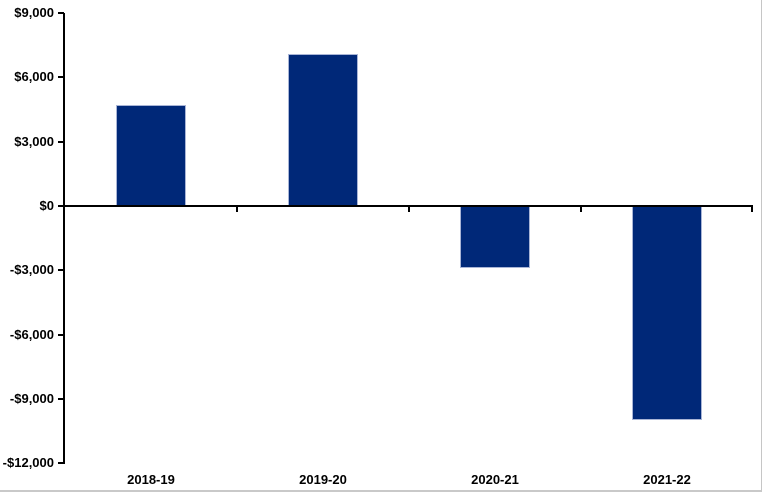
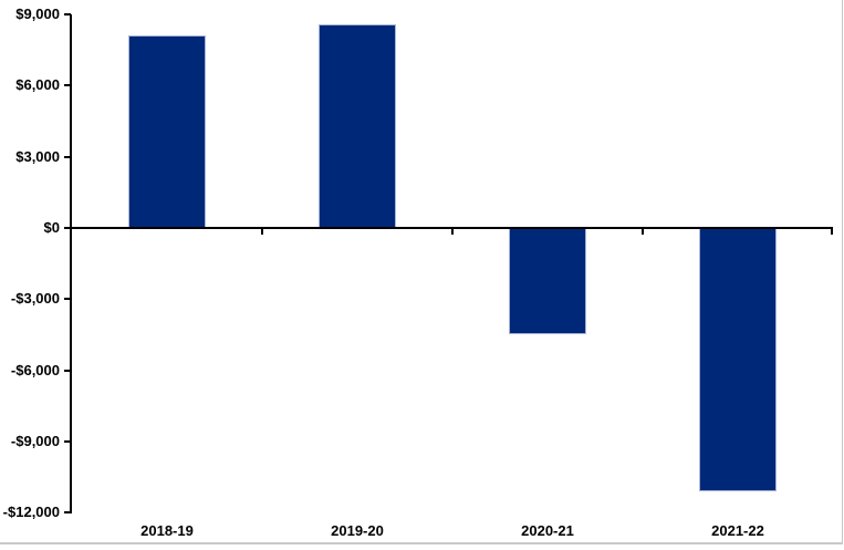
2018-19: $4700 -> $8100
2019-20: $7100 -> $8600
2020-21: -$2900 -> -$4500
2021-22: -$10000 -> -$11100
